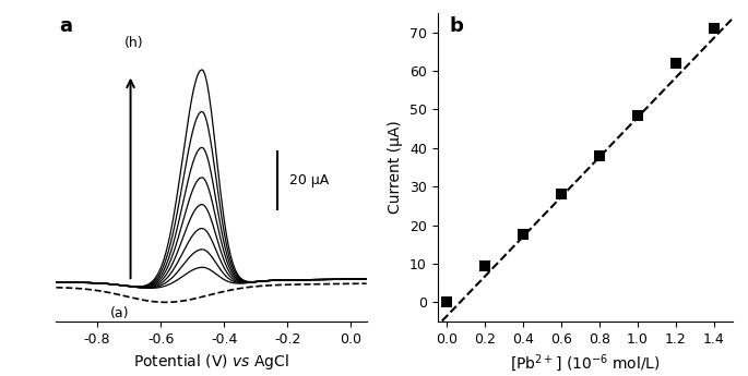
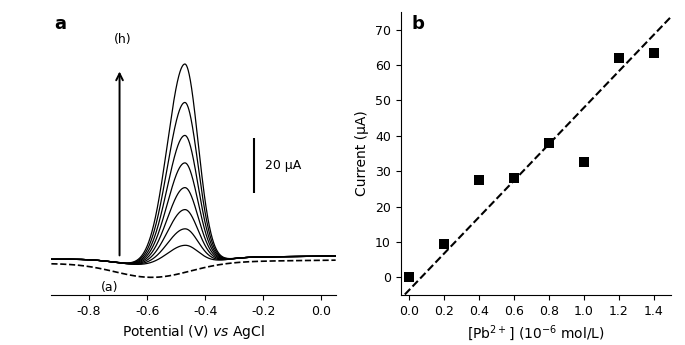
0.4: 17.5 -> 27.5
1.0: 48.5 -> 32.5
1.4: 71.0 -> 63.5
